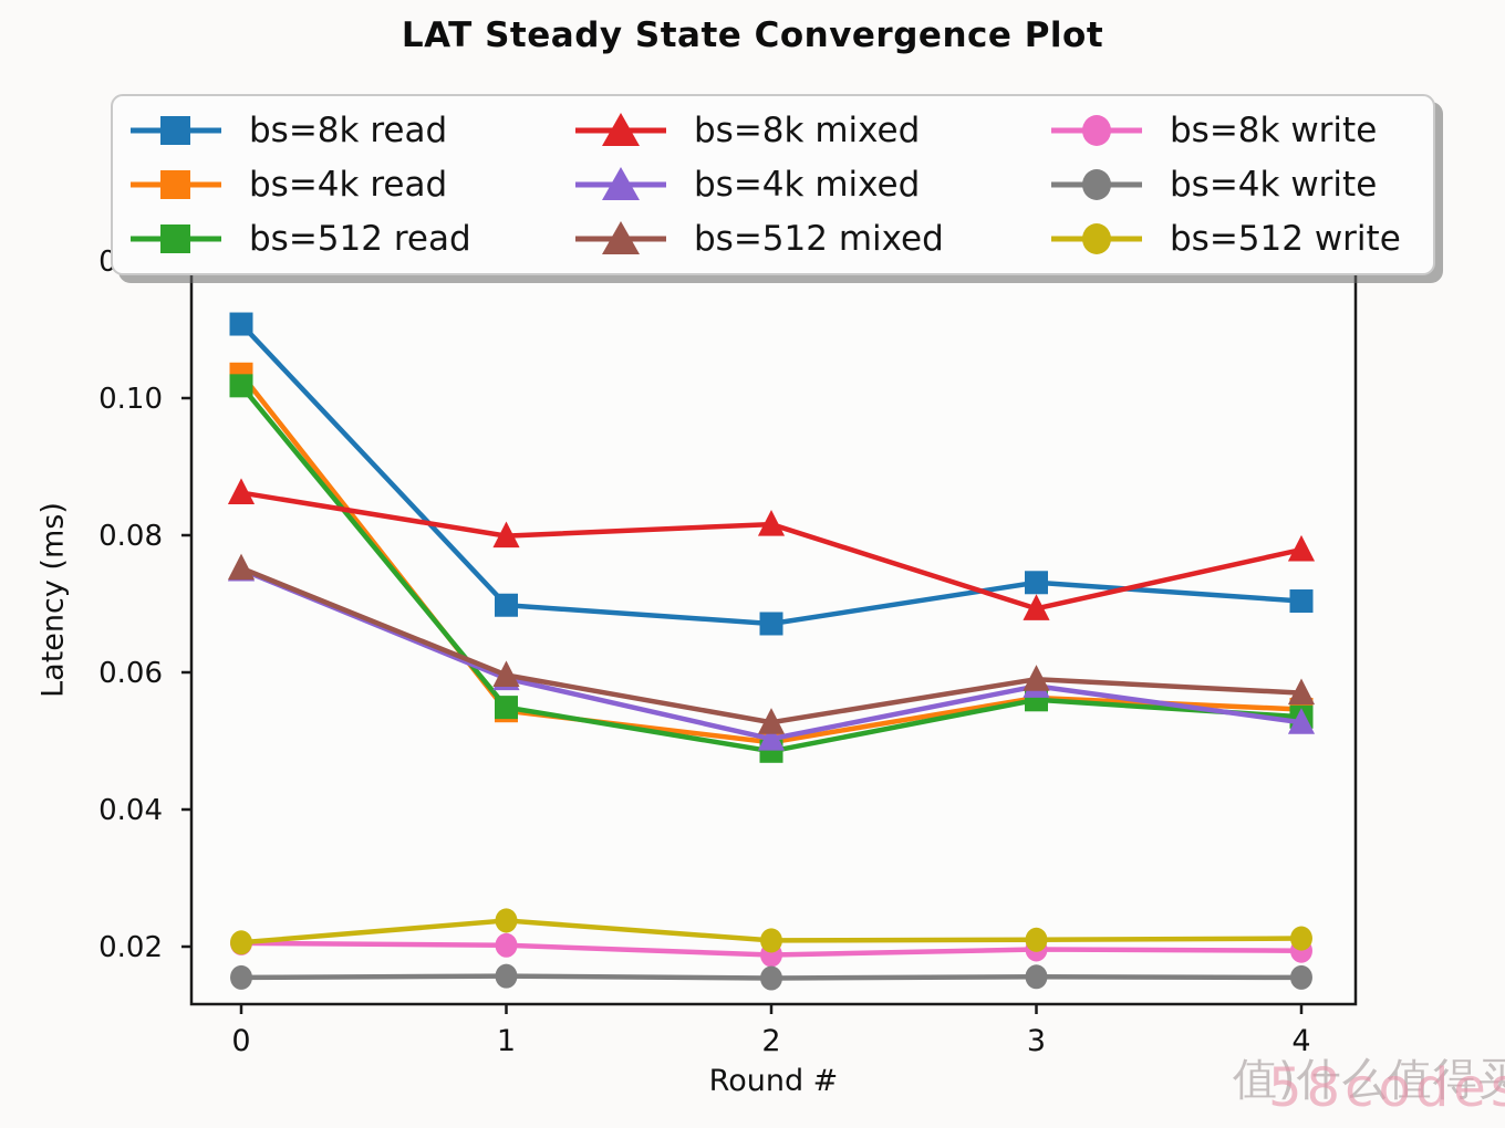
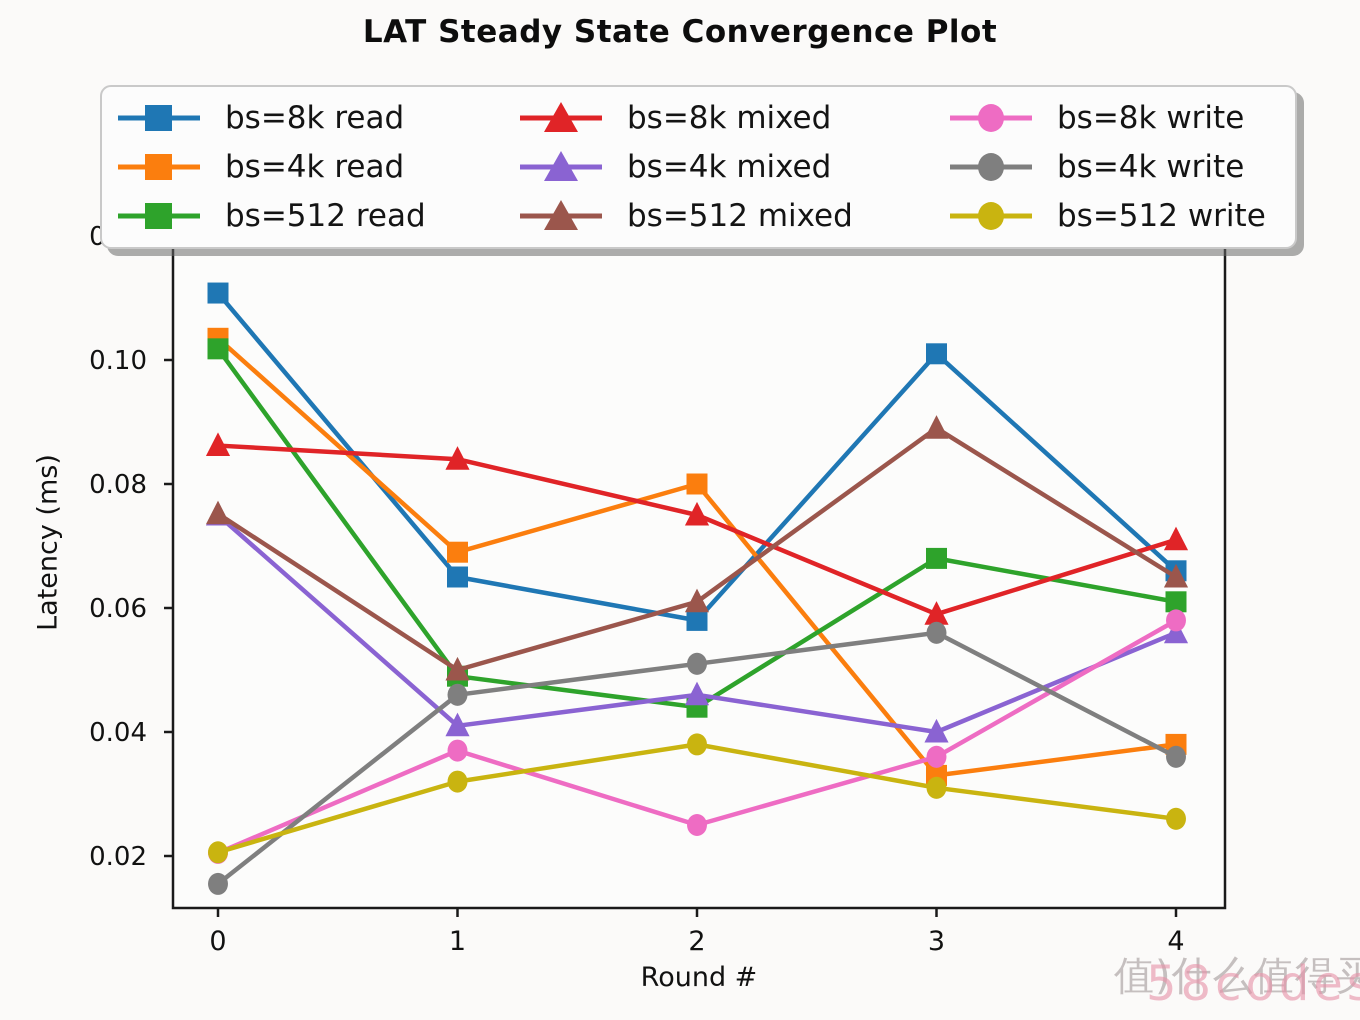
bs=8k read/1: 0.070 -> 0.065
bs=4k read/1: 0.054 -> 0.069
bs=512 read/1: 0.055 -> 0.049
bs=8k mixed/1: 0.080 -> 0.084
bs=4k mixed/1: 0.059 -> 0.041
bs=512 mixed/1: 0.060 -> 0.050
bs=8k write/1: 0.020 -> 0.037
bs=4k write/1: 0.016 -> 0.046
bs=512 write/1: 0.024 -> 0.032
bs=8k read/2: 0.067 -> 0.058
bs=4k read/2: 0.050 -> 0.080
bs=512 read/2: 0.049 -> 0.044
bs=8k mixed/2: 0.082 -> 0.075
bs=4k mixed/2: 0.050 -> 0.046
bs=512 mixed/2: 0.053 -> 0.061
bs=8k write/2: 0.019 -> 0.025
bs=4k write/2: 0.015 -> 0.051
bs=512 write/2: 0.021 -> 0.038
bs=8k read/3: 0.073 -> 0.101
bs=4k read/3: 0.056 -> 0.033
bs=512 read/3: 0.056 -> 0.068
bs=8k mixed/3: 0.069 -> 0.059
bs=4k mixed/3: 0.058 -> 0.040
bs=512 mixed/3: 0.059 -> 0.089
bs=8k write/3: 0.020 -> 0.036
bs=4k write/3: 0.016 -> 0.056
bs=512 write/3: 0.021 -> 0.031
bs=8k read/4: 0.070 -> 0.066
bs=4k read/4: 0.055 -> 0.038
bs=512 read/4: 0.053 -> 0.061
bs=8k mixed/4: 0.078 -> 0.071
bs=4k mixed/4: 0.053 -> 0.056
bs=512 mixed/4: 0.057 -> 0.065
bs=8k write/4: 0.019 -> 0.058
bs=4k write/4: 0.015 -> 0.036
bs=512 write/4: 0.021 -> 0.026
